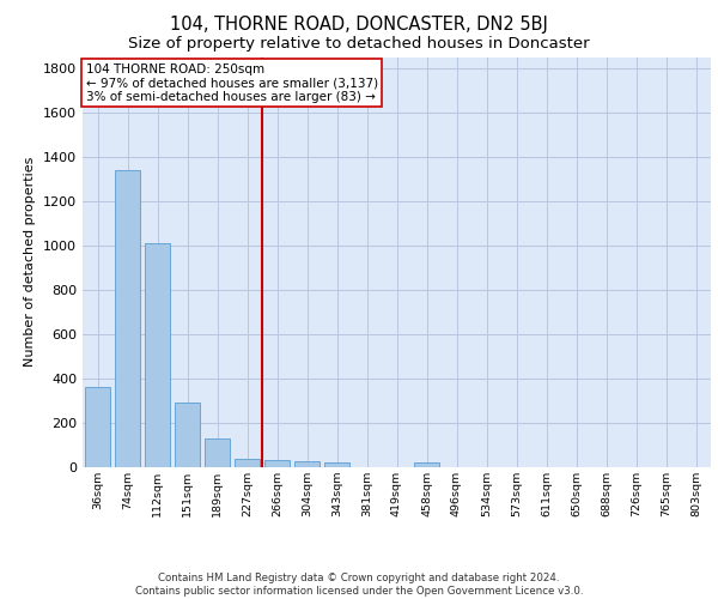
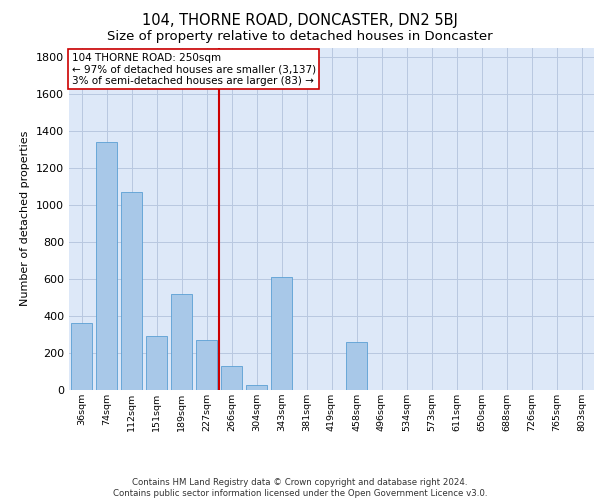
112sqm: 1010 -> 1070
189sqm: 130 -> 520
227sqm: 40 -> 270
266sqm: 30 -> 130
343sqm: 20 -> 610
458sqm: 20 -> 260
